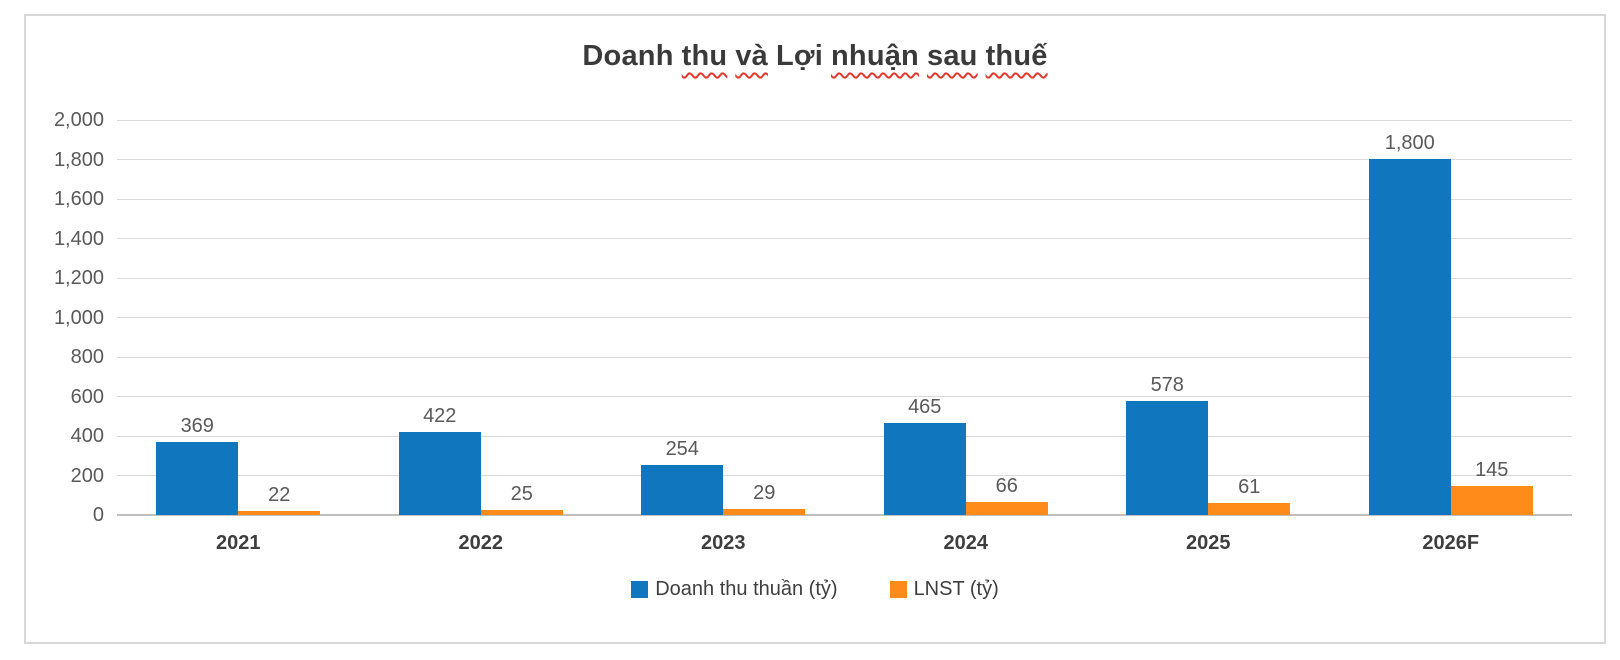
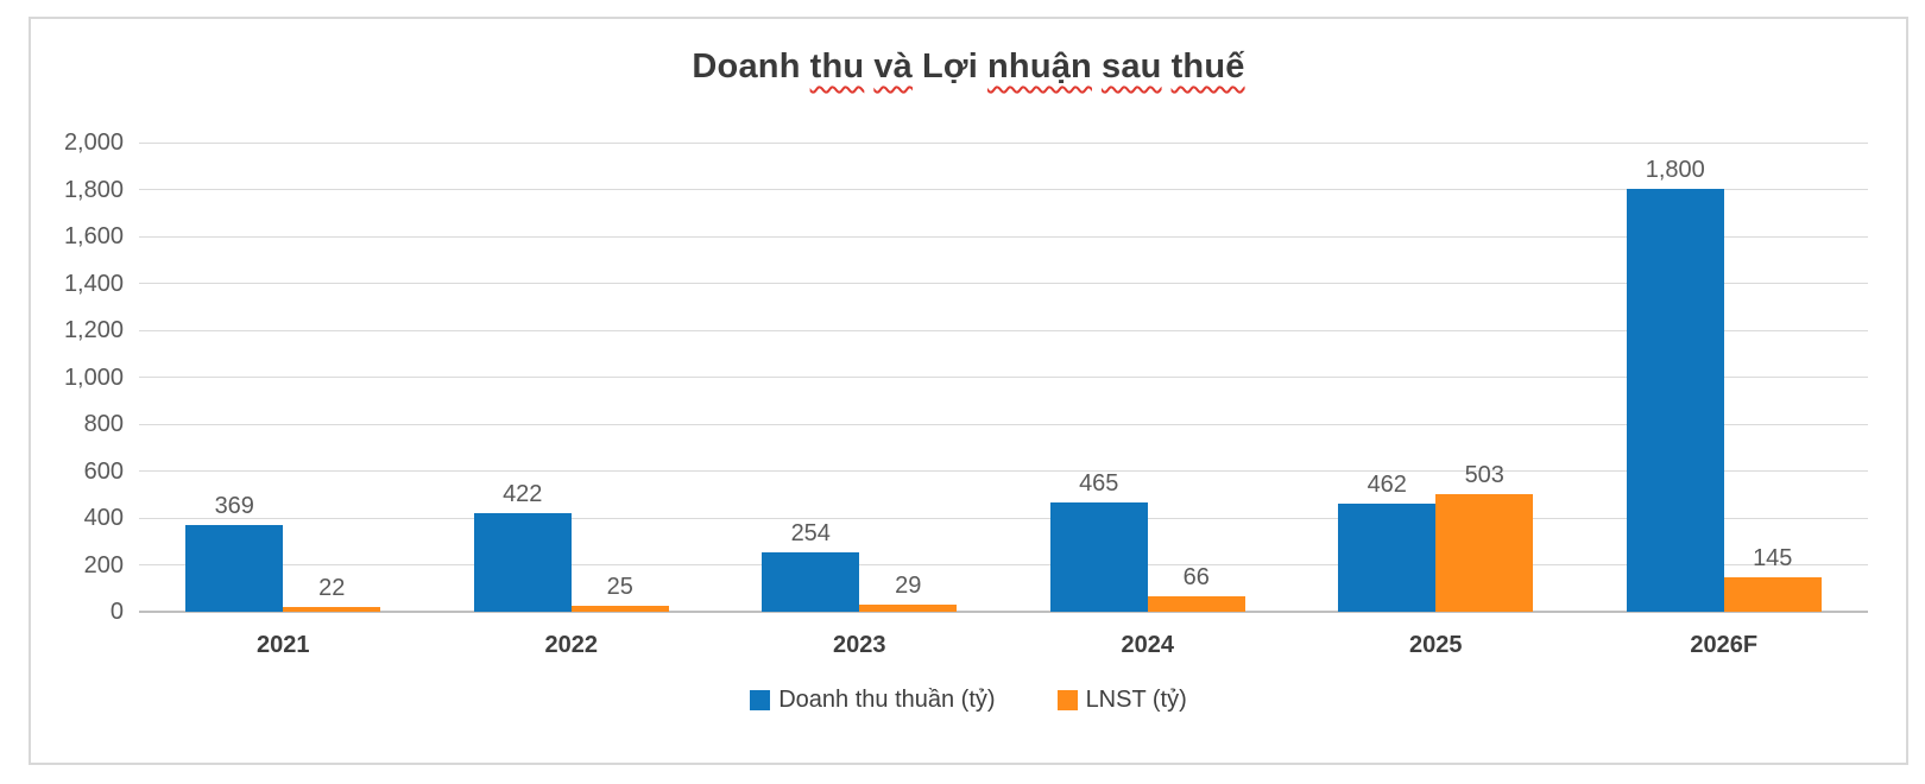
Doanh thu thuần (tỷ)/2025: 578 -> 462
LNST (tỷ)/2025: 61 -> 503
